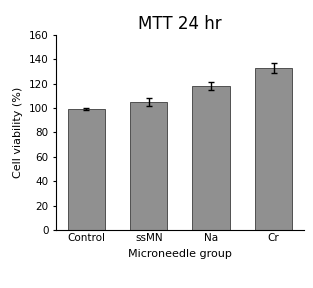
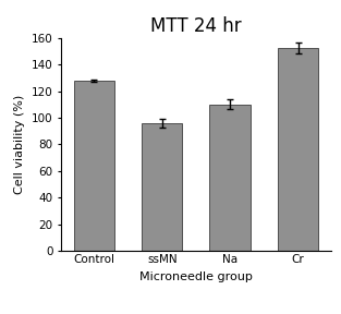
Control: 99 -> 128
ssMN: 105 -> 96
Na: 118 -> 110
Cr: 133 -> 152
